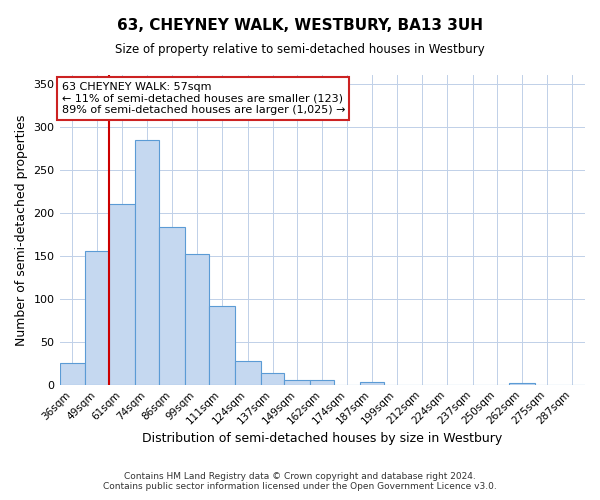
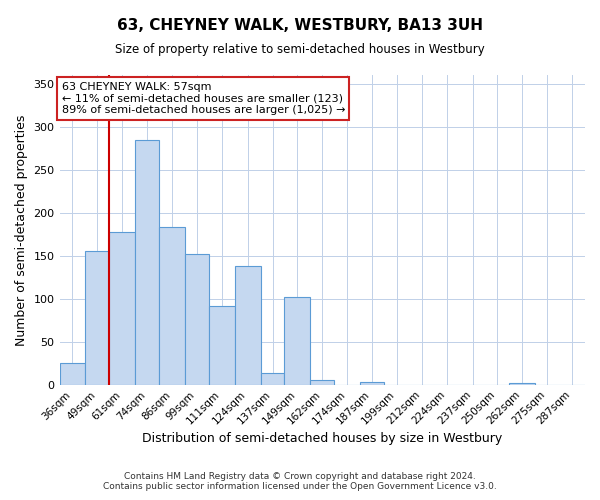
61sqm: 210 -> 178
124sqm: 27 -> 138
149sqm: 5 -> 102
